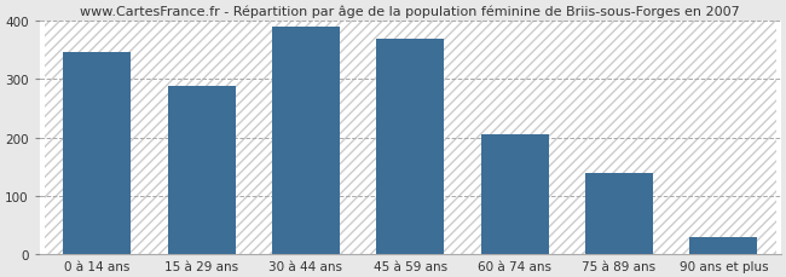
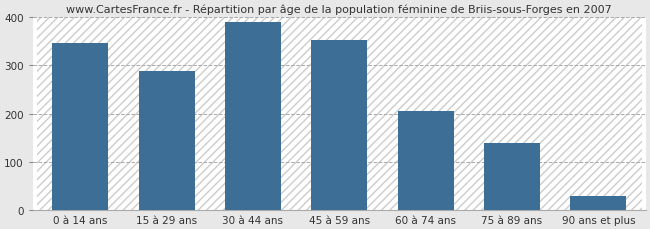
45 à 59 ans: 370 -> 353
